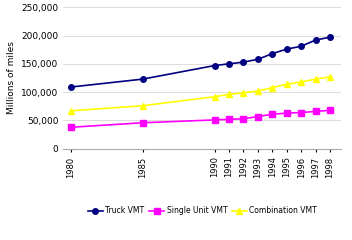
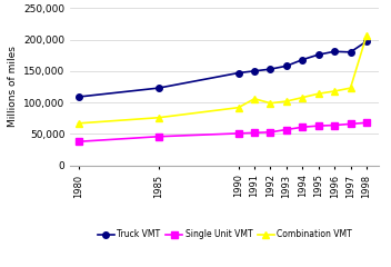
Combination VMT/1991: 96,000 -> 106,000
Truck VMT/1997: 192,000 -> 180,000
Combination VMT/1998: 127,000 -> 206,000
